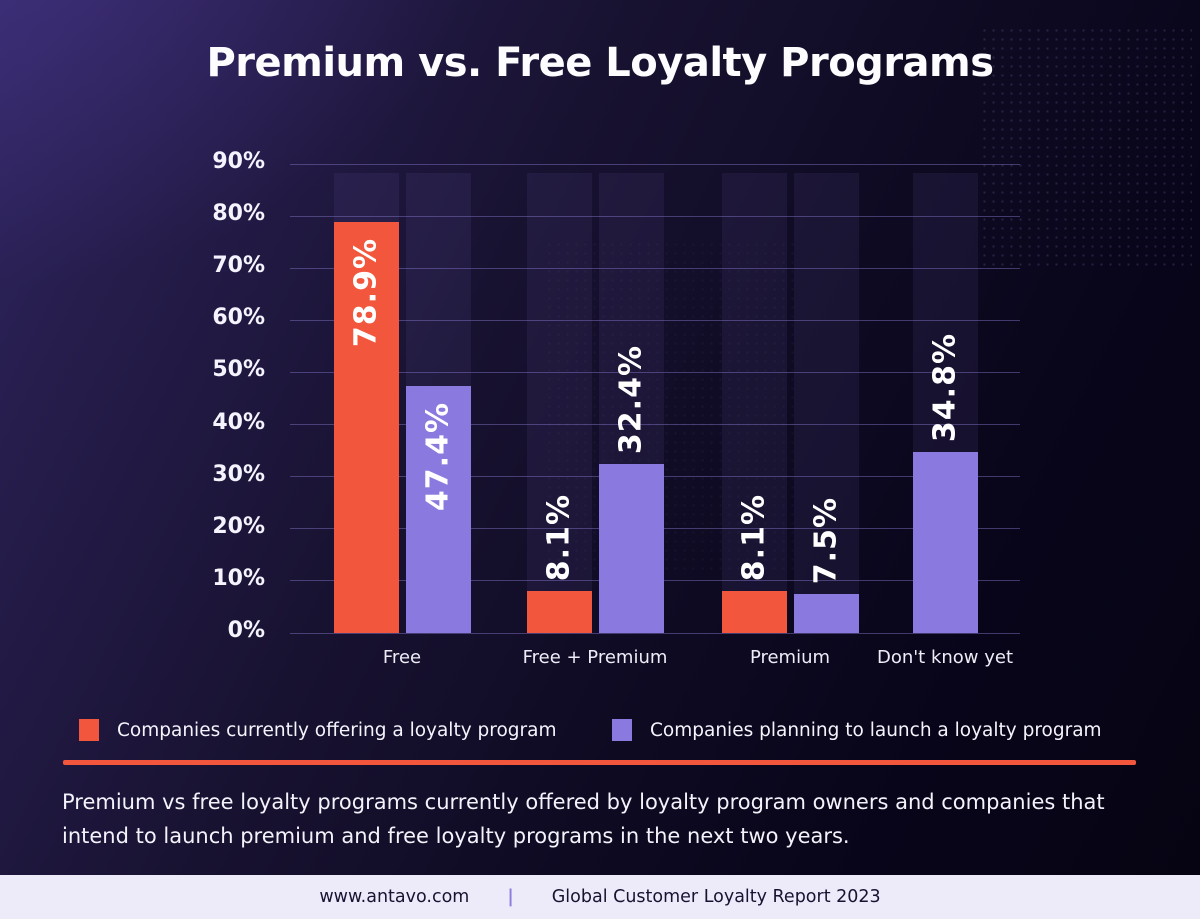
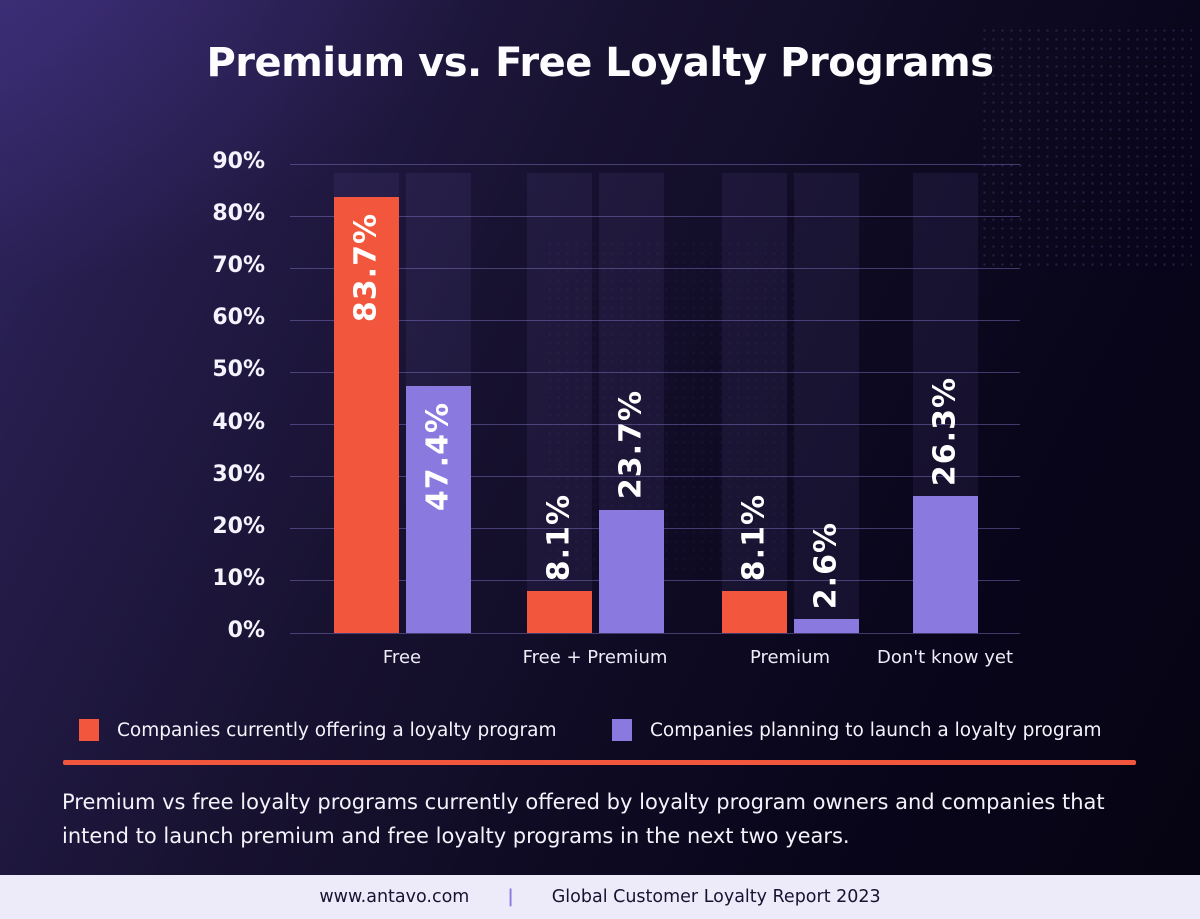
Companies currently offering a loyalty program/Free: 78.9% -> 83.7%
Companies planning to launch a loyalty program/Free + Premium: 32.4% -> 23.7%
Companies planning to launch a loyalty program/Premium: 7.5% -> 2.6%
Companies planning to launch a loyalty program/Don't know yet: 34.8% -> 26.3%
